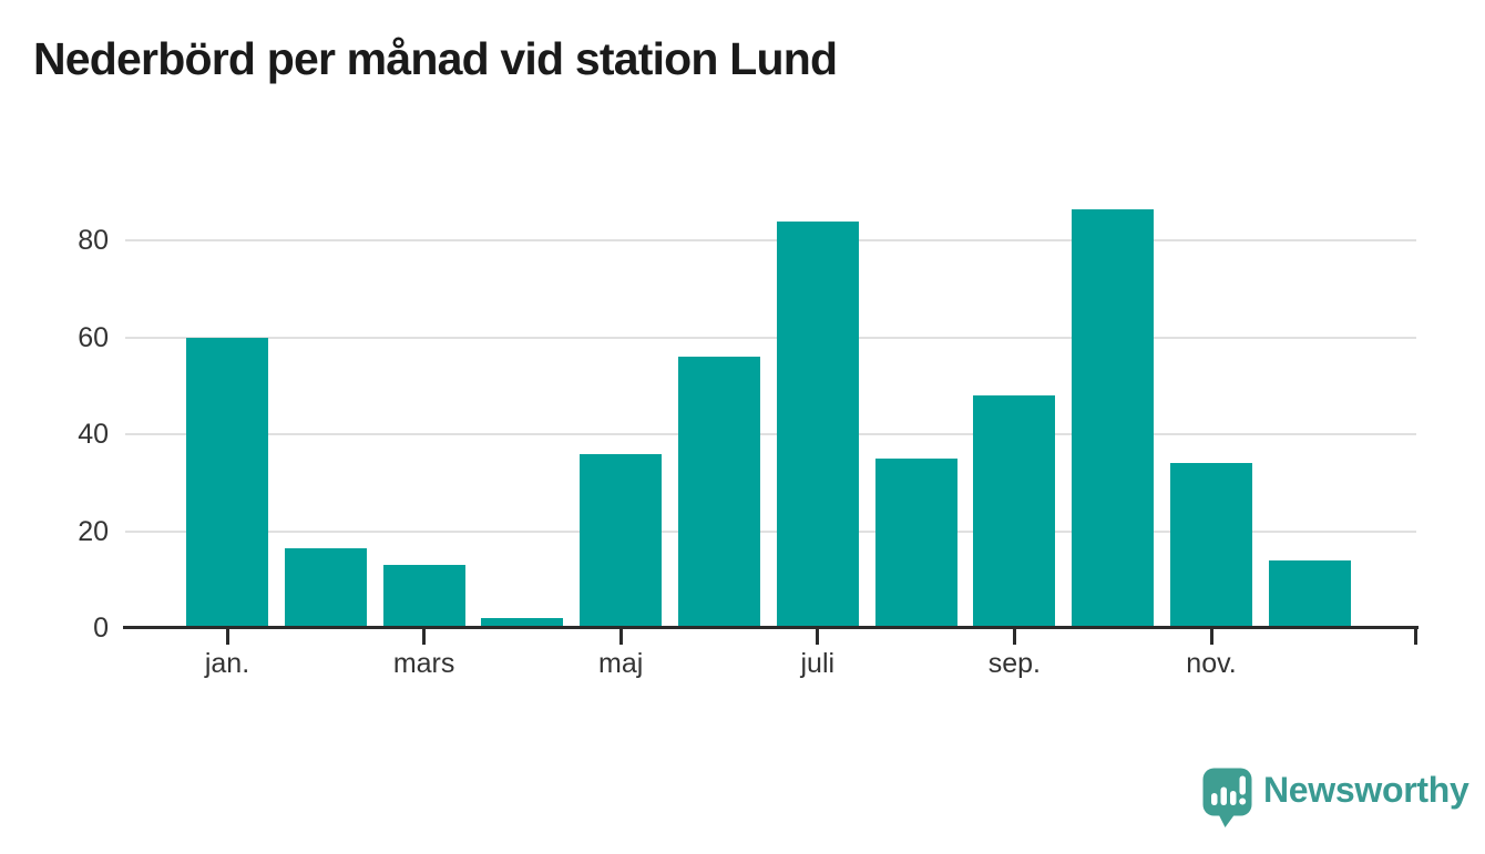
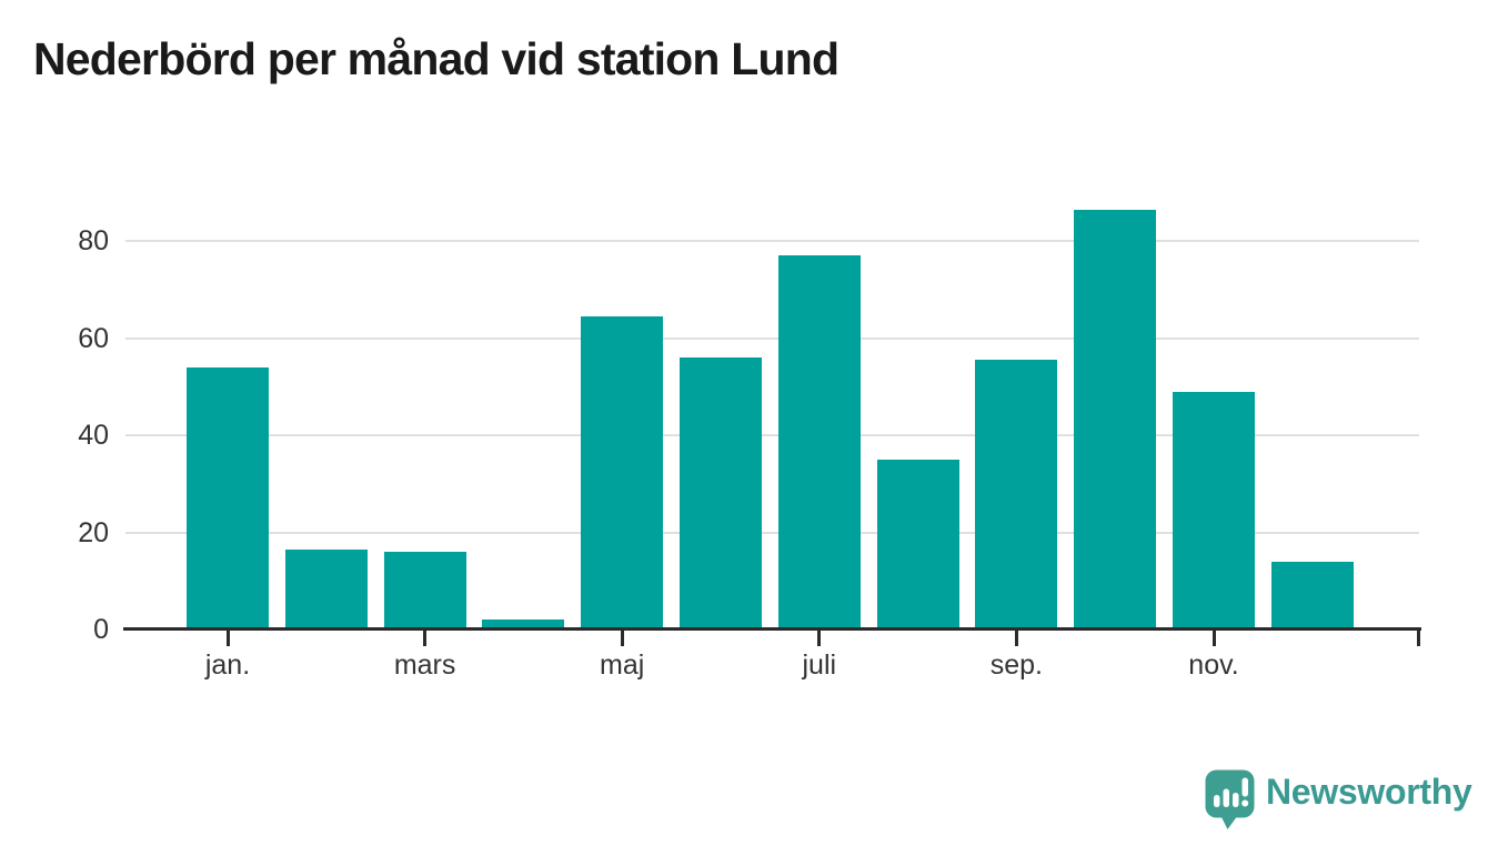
jan.: 60 -> 54
mars: 13 -> 16
maj: 36 -> 64
juli: 84 -> 77
sep.: 48 -> 56
nov.: 34 -> 49
